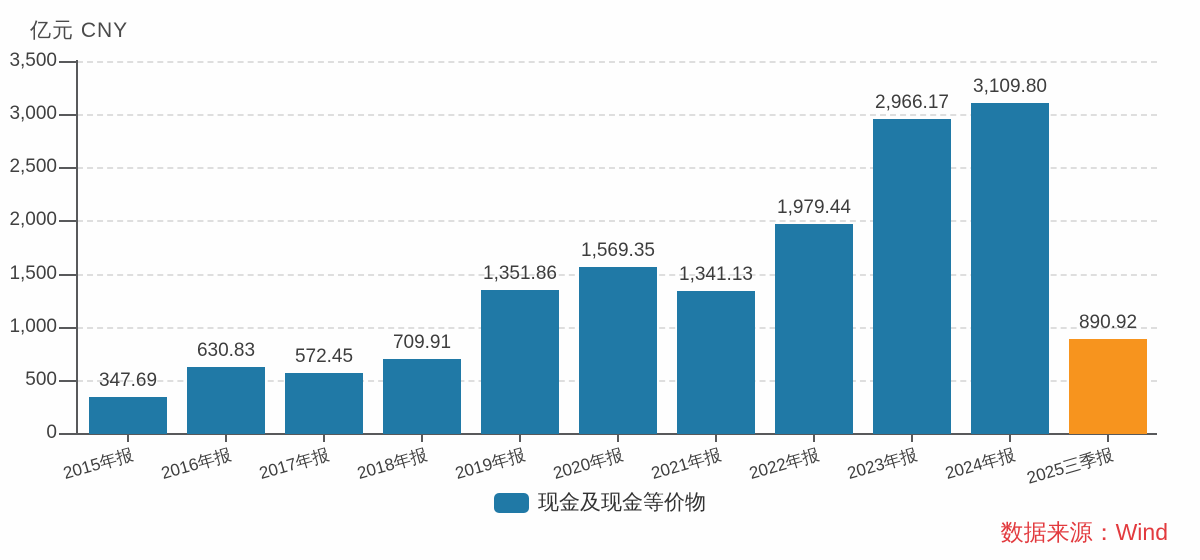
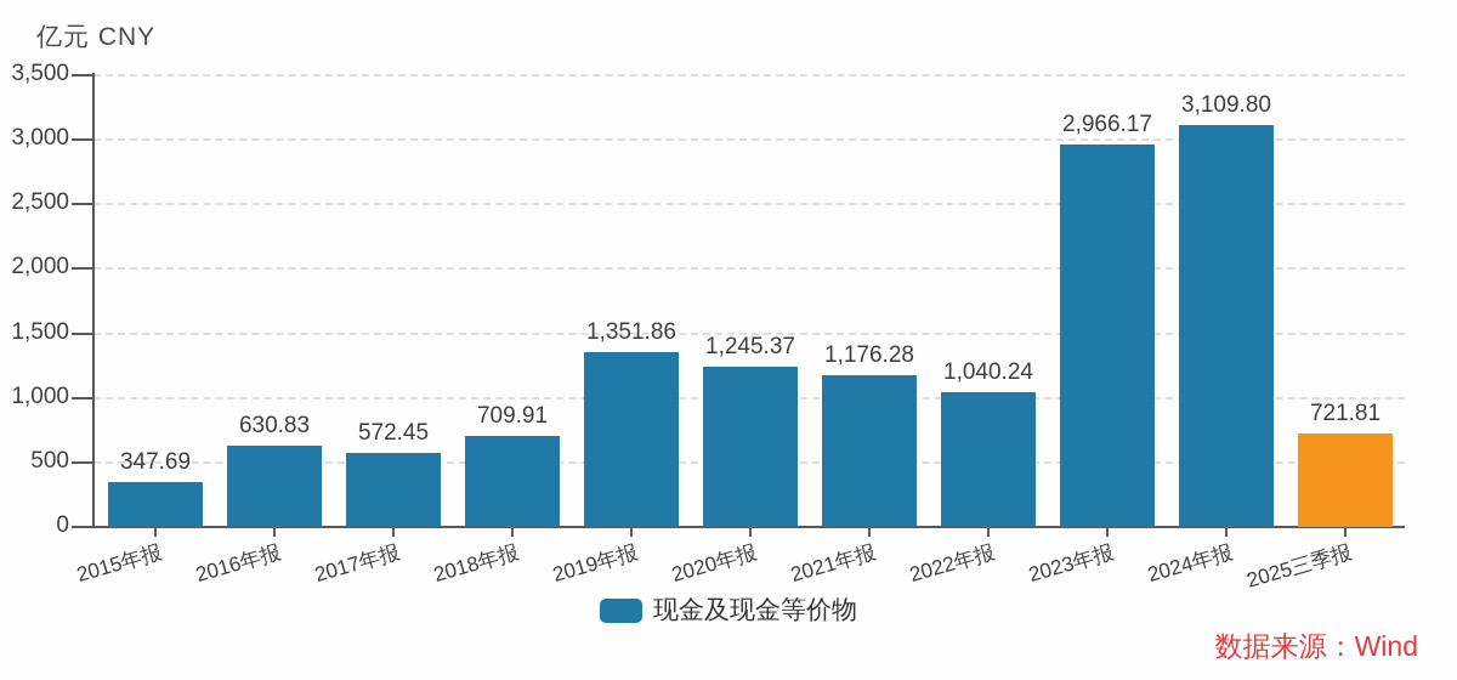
2020年报: 1,569.35 -> 1,245.37
2021年报: 1,341.13 -> 1,176.28
2022年报: 1,979.44 -> 1,040.24
2025三季报: 890.92 -> 721.81
